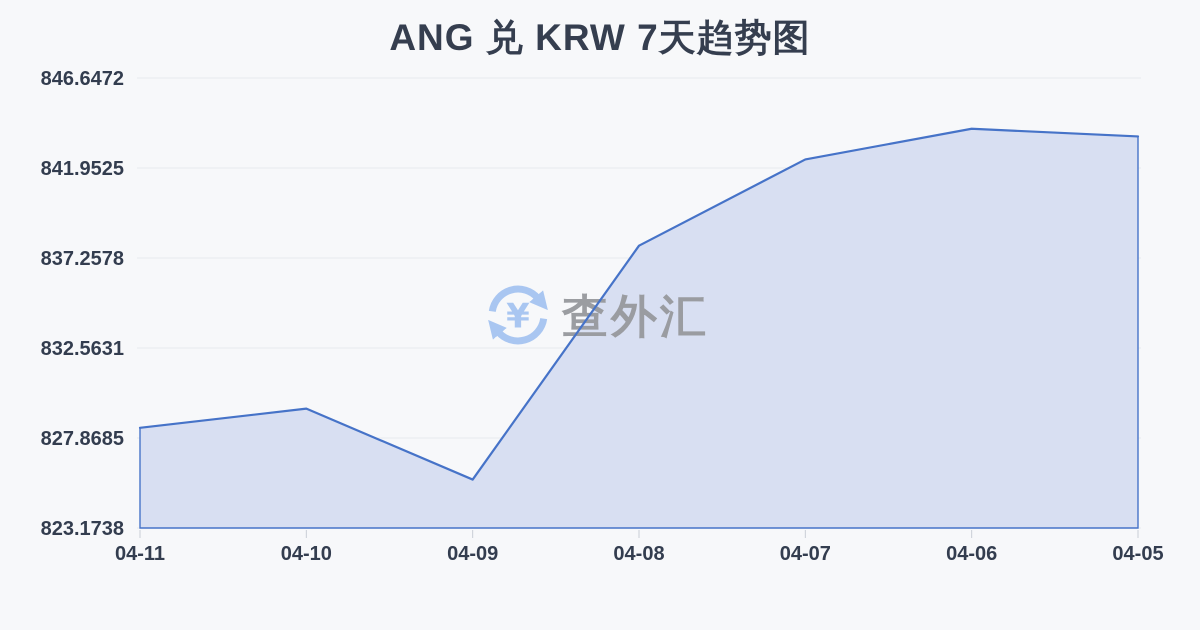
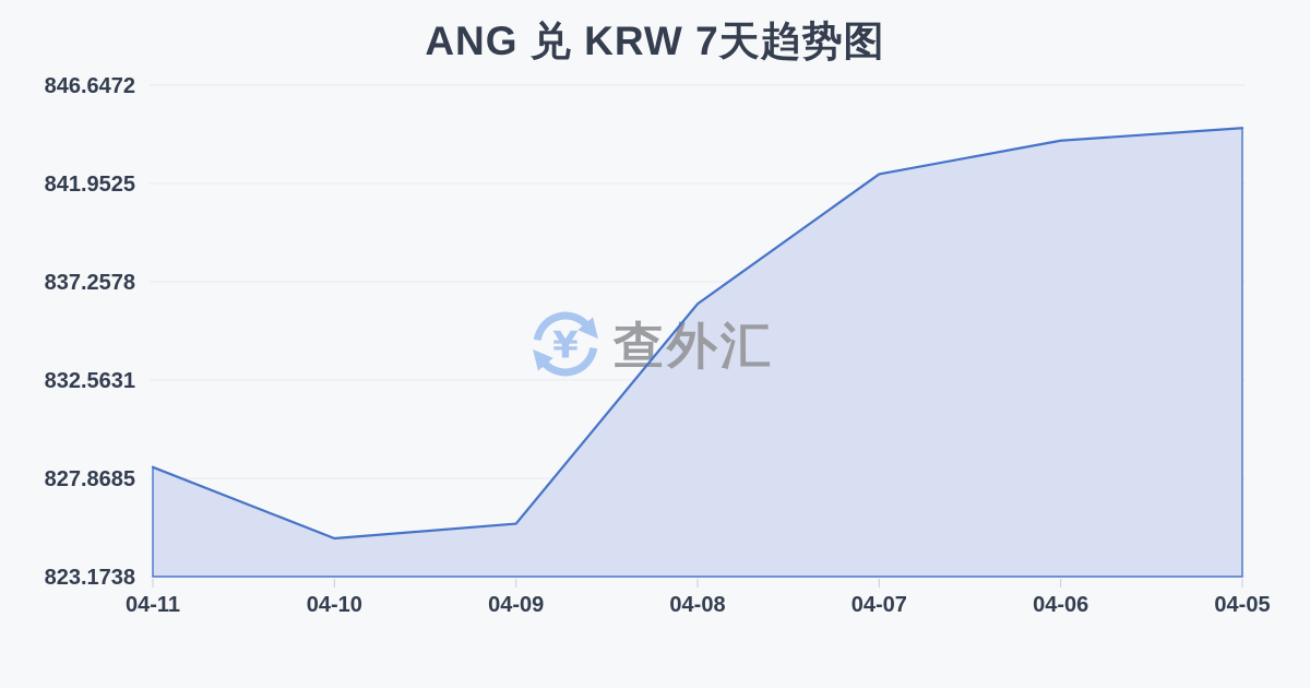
04-10: 829.4 -> 825.0
04-08: 837.9 -> 836.2
04-05: 843.6 -> 844.6
